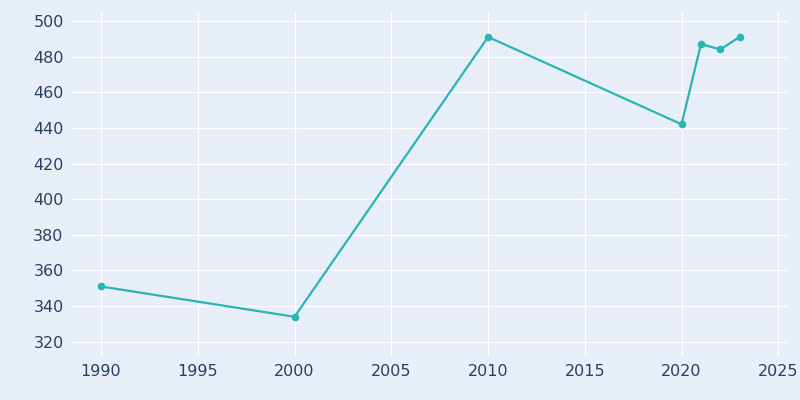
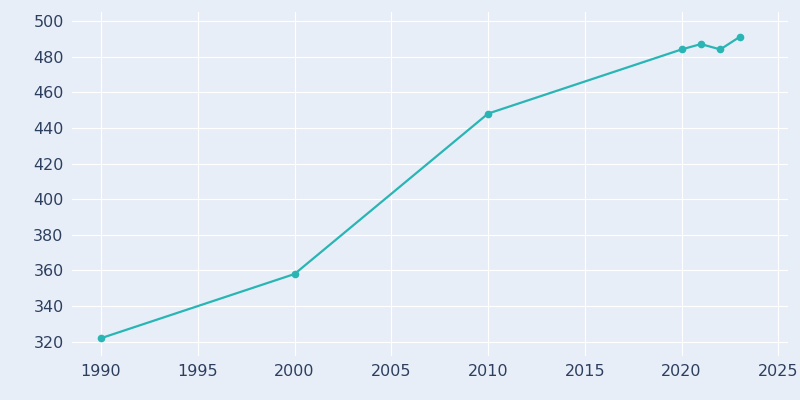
1990: 351 -> 322
2000: 334 -> 358
2010: 491 -> 448
2020: 442 -> 484
